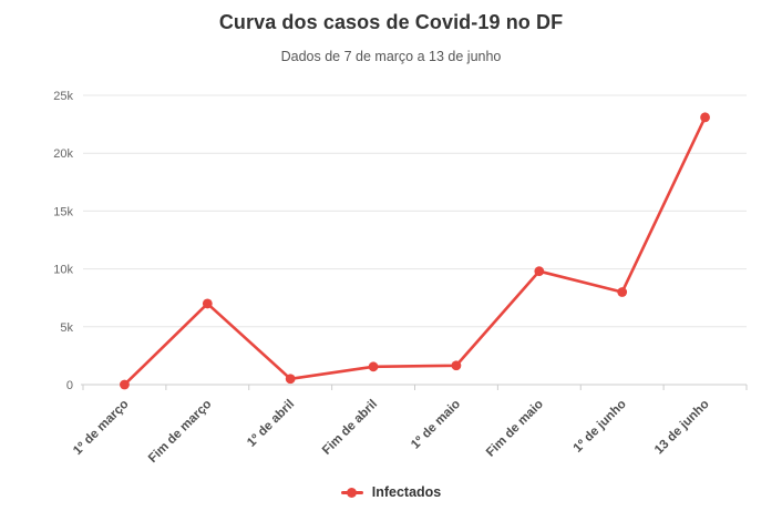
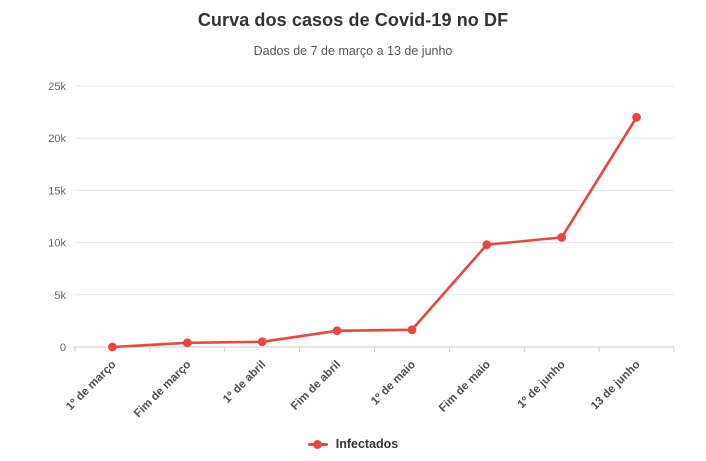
Fim de março: 7.0k -> 0.4k
1º de junho: 8.0k -> 10.5k
13 de junho: 23.1k -> 22.0k
